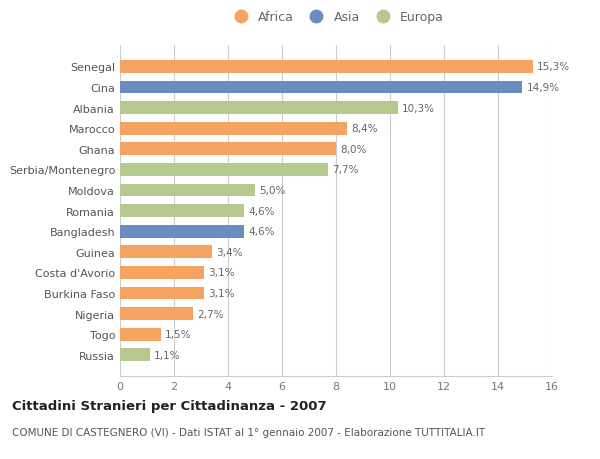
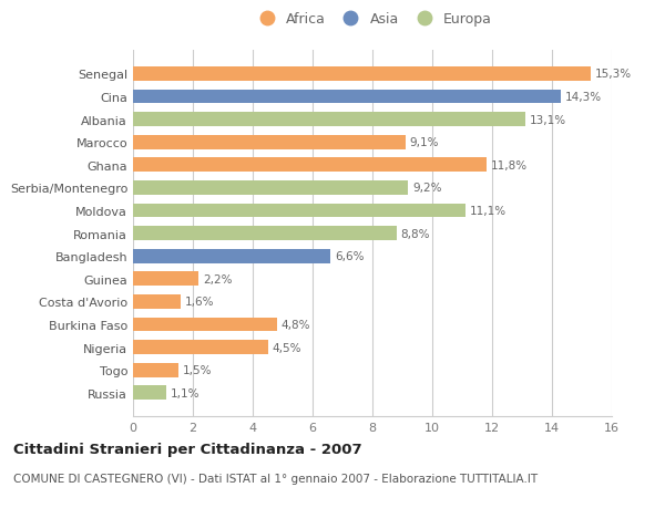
Cina: 14,9% -> 14,3%
Albania: 10,3% -> 13,1%
Marocco: 8,4% -> 9,1%
Ghana: 8,0% -> 11,8%
Serbia/Montenegro: 7,7% -> 9,2%
Moldova: 5,0% -> 11,1%
Romania: 4,6% -> 8,8%
Bangladesh: 4,6% -> 6,6%
Guinea: 3,4% -> 2,2%
Costa d'Avorio: 3,1% -> 1,6%
Burkina Faso: 3,1% -> 4,8%
Nigeria: 2,7% -> 4,5%
